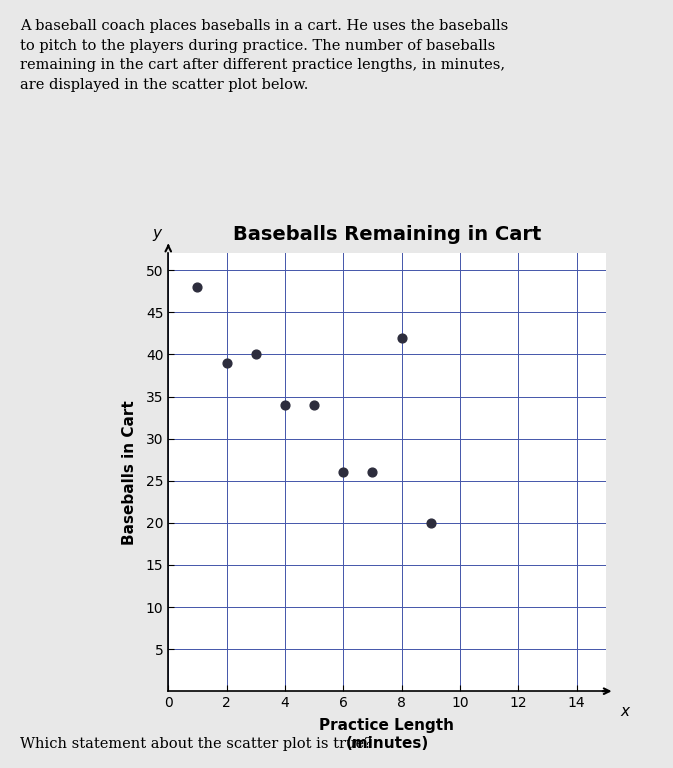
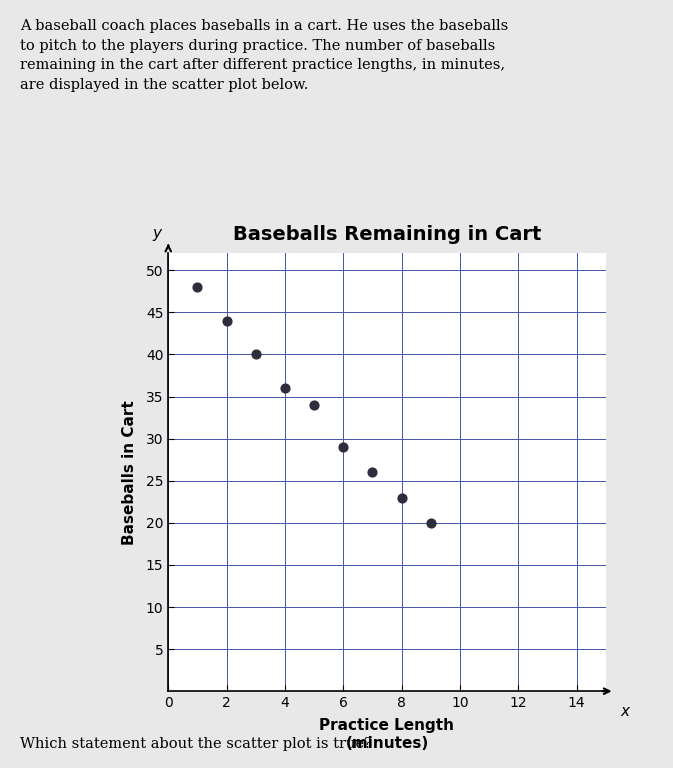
2: 39 -> 44
4: 34 -> 36
6: 26 -> 29
8: 42 -> 23
